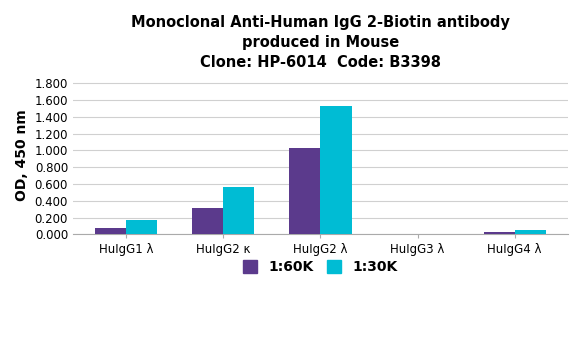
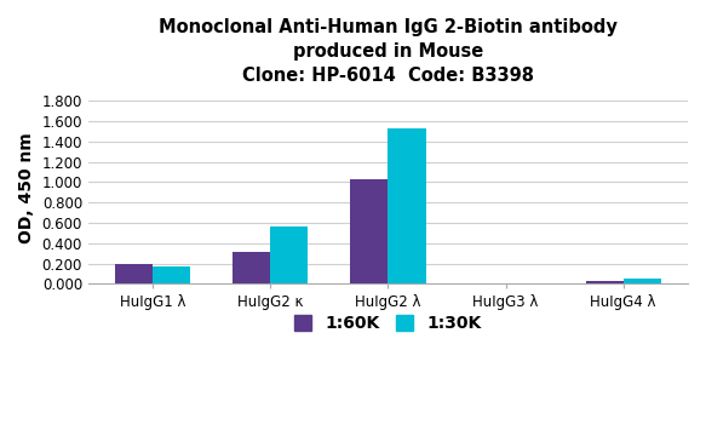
1:60K/HuIgG1 λ: 0.07 -> 0.20
